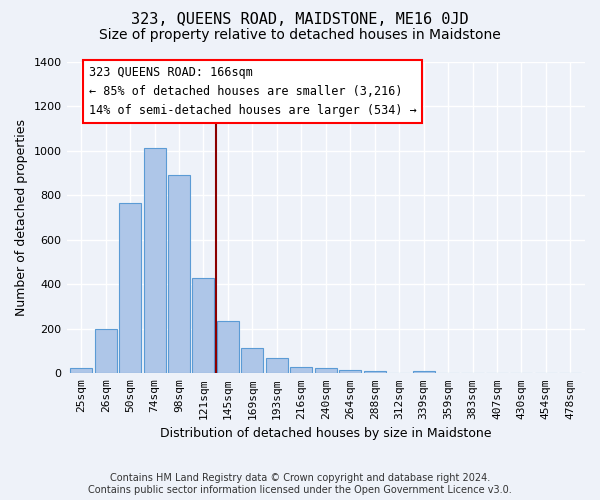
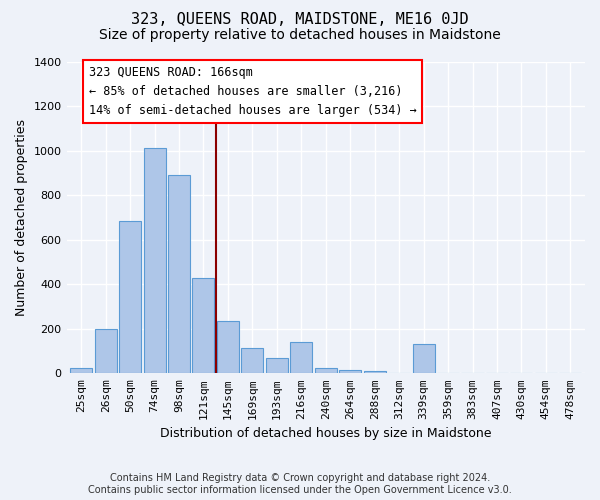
50sqm: 765 -> 685
216sqm: 27 -> 140
339sqm: 12 -> 130
